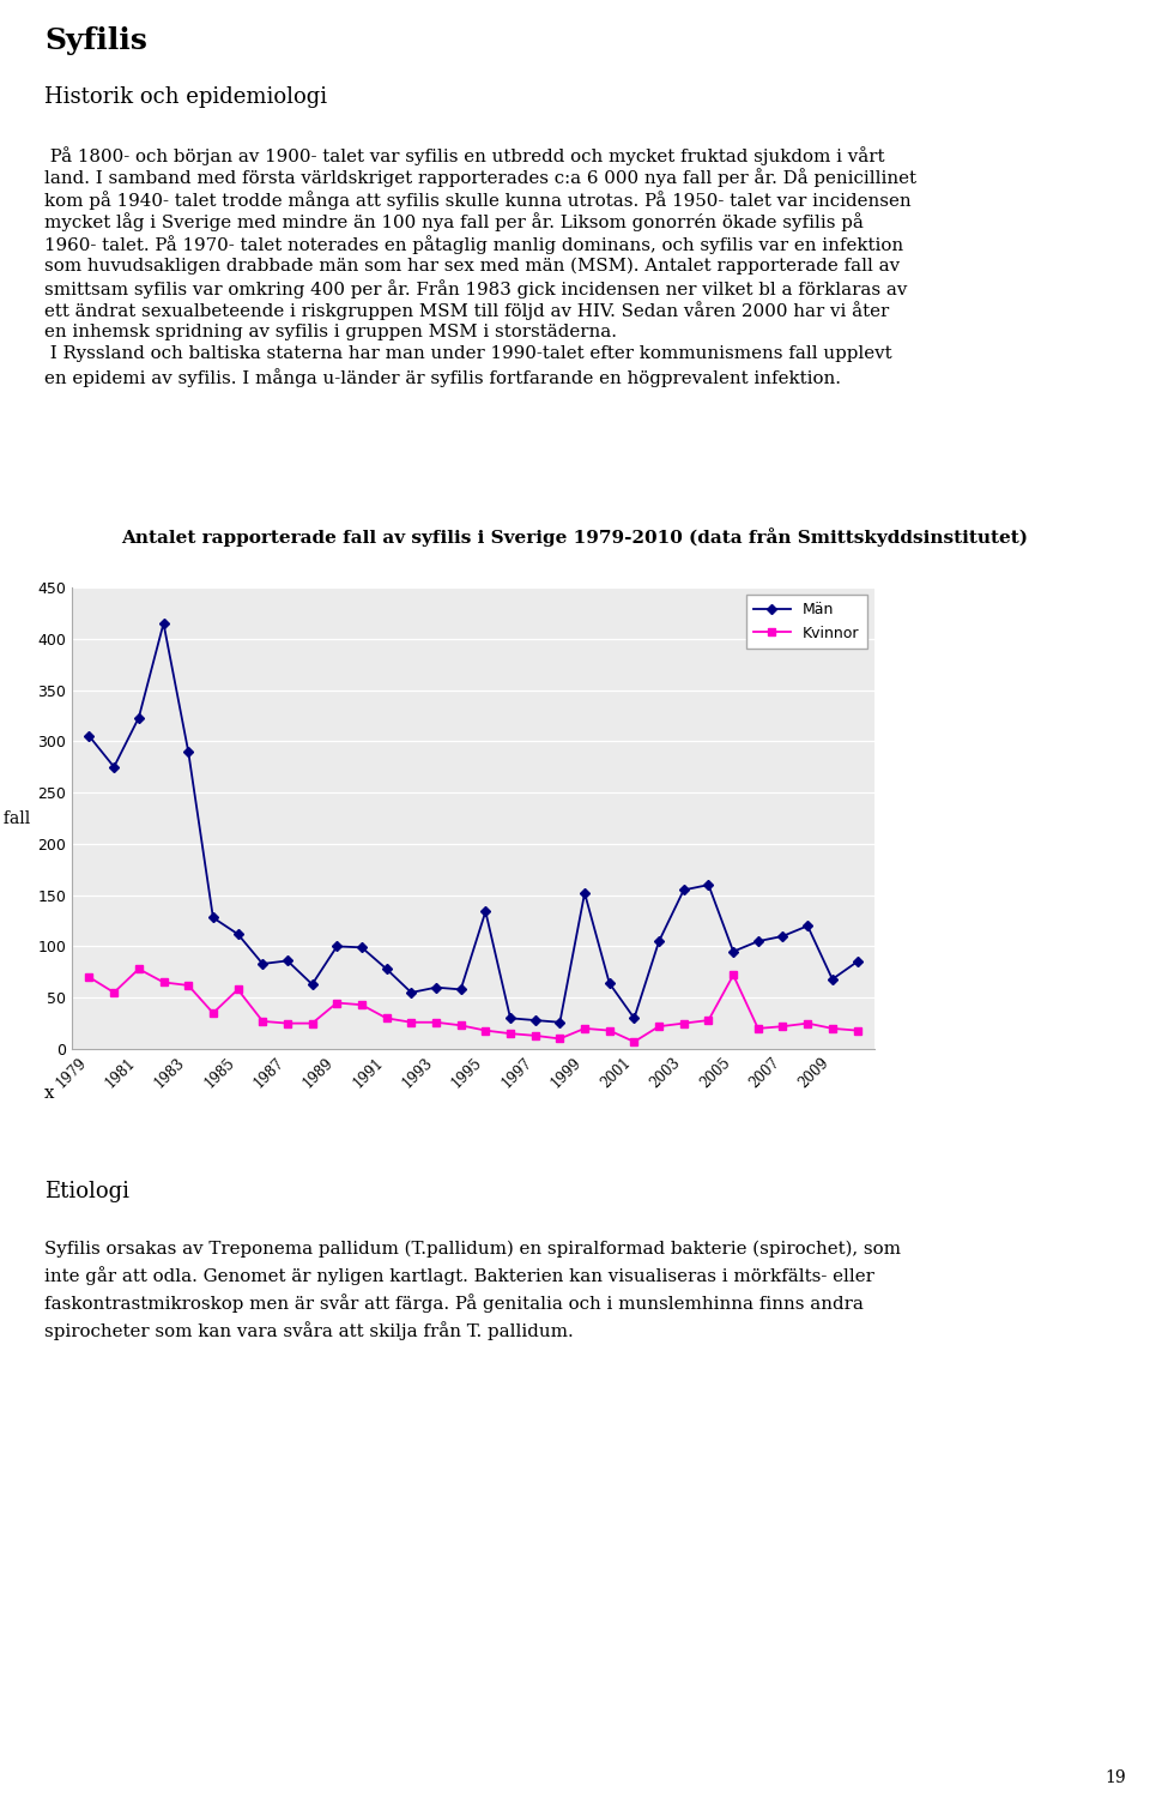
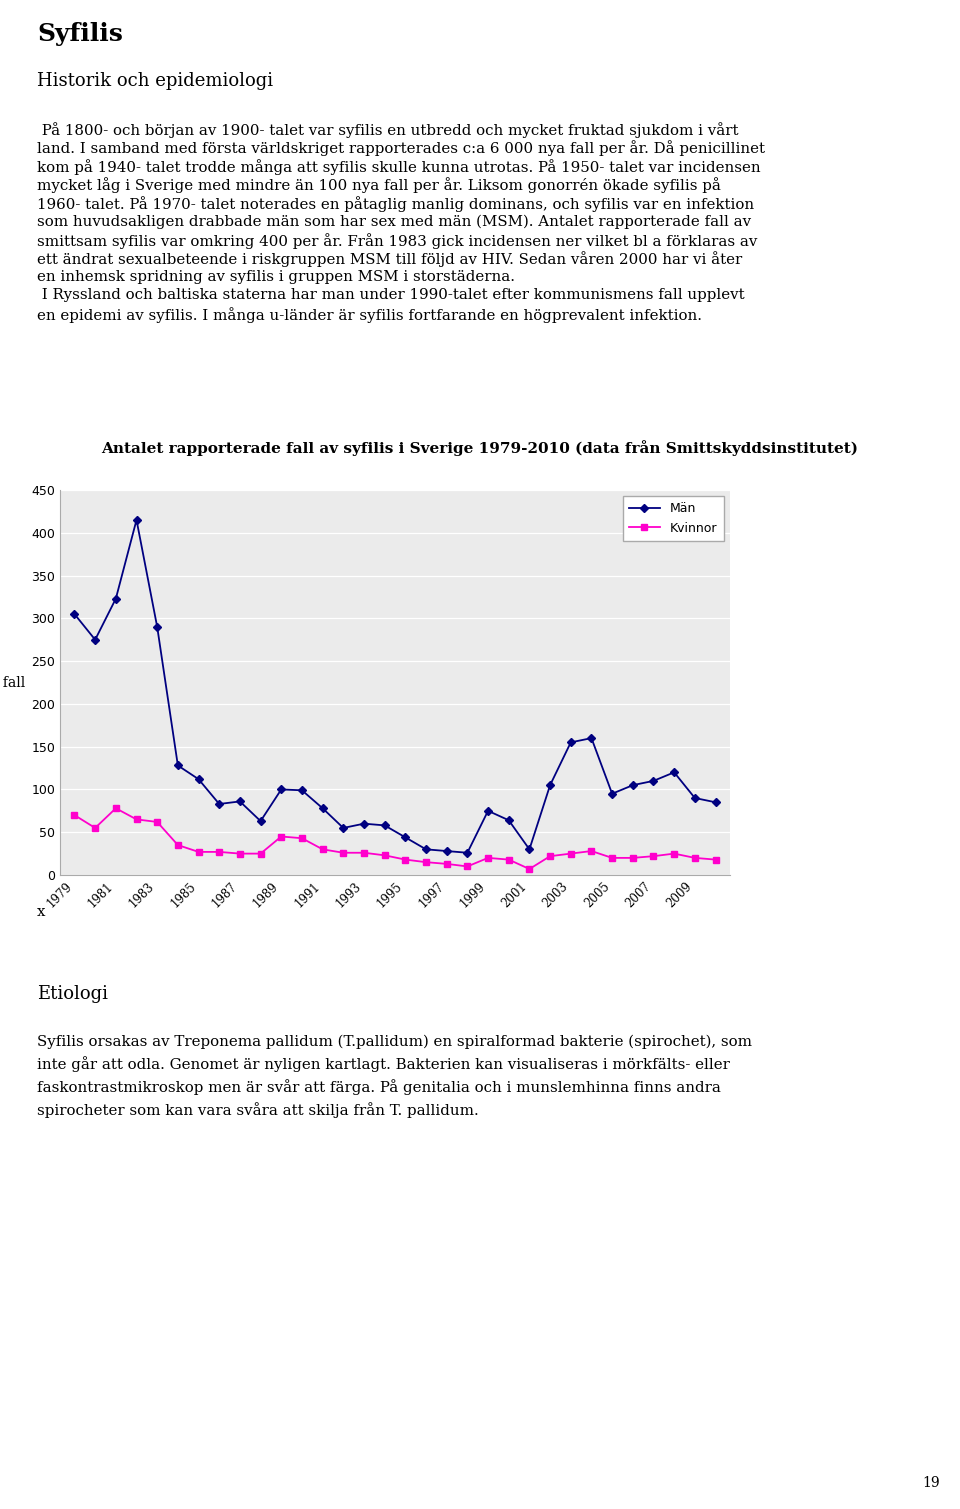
Kvinnor/1985: 58 -> 27
Män/1995: 134 -> 44
Män/1999: 152 -> 75
Kvinnor/2005: 72 -> 20
Män/2009: 68 -> 90
